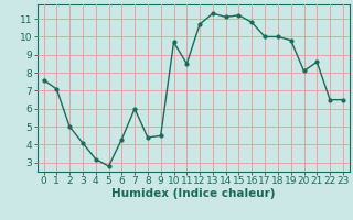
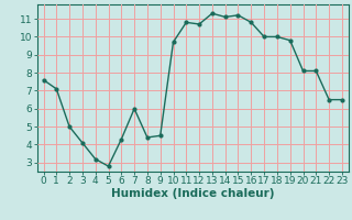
11: 8.5 -> 10.8
21: 8.6 -> 8.1
